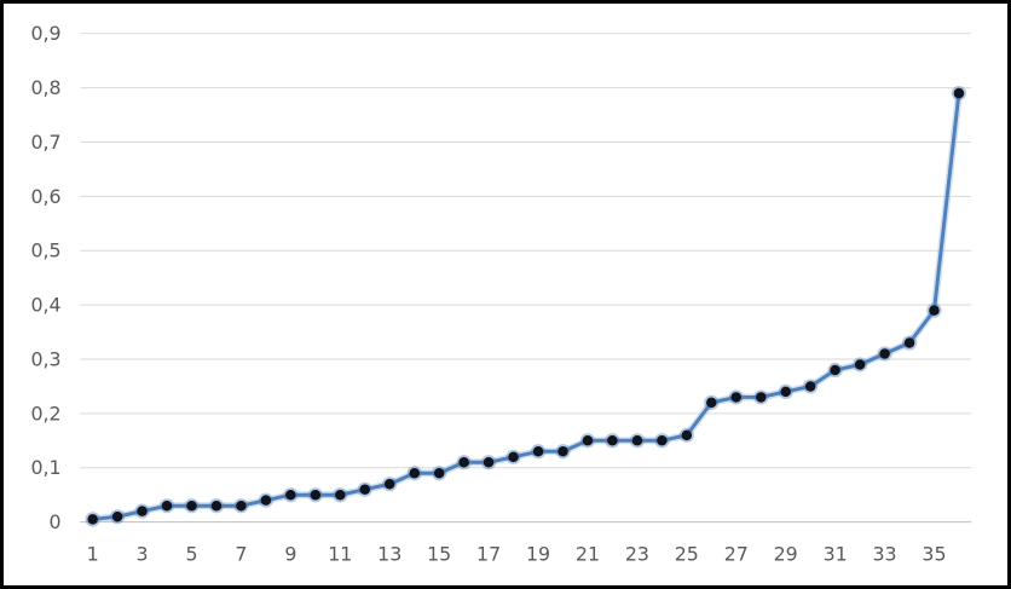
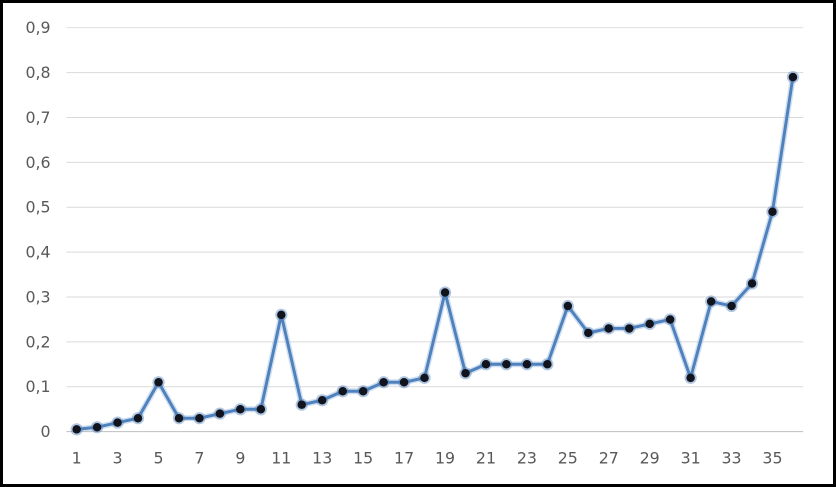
5: 0,03 -> 0,11
11: 0,05 -> 0,26
19: 0,13 -> 0,31
25: 0,16 -> 0,28
31: 0,28 -> 0,12
33: 0,31 -> 0,28
35: 0,39 -> 0,49
